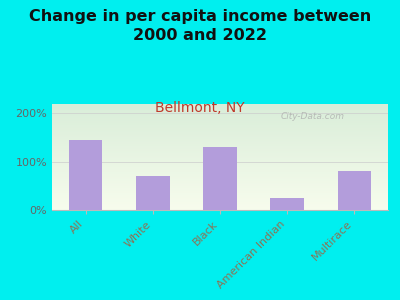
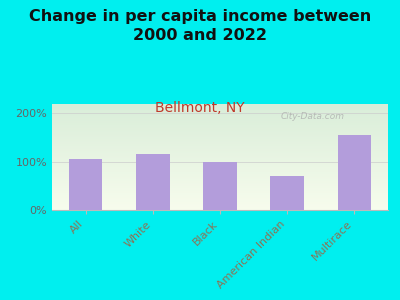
All: 145% -> 105%
White: 70% -> 115%
Black: 130% -> 100%
American Indian: 25% -> 70%
Multirace: 80% -> 155%
